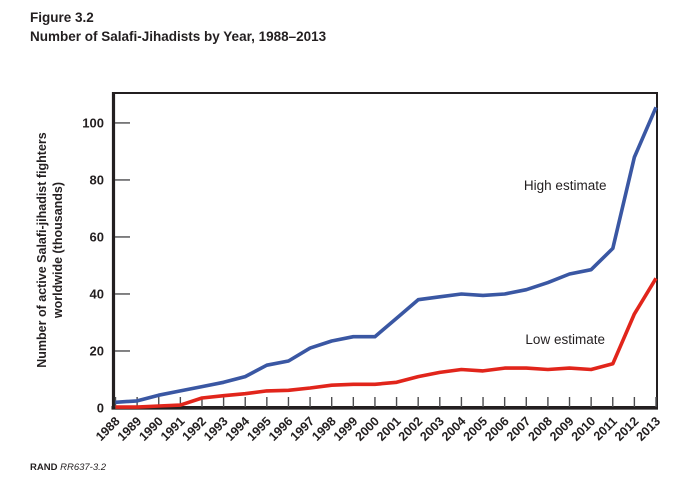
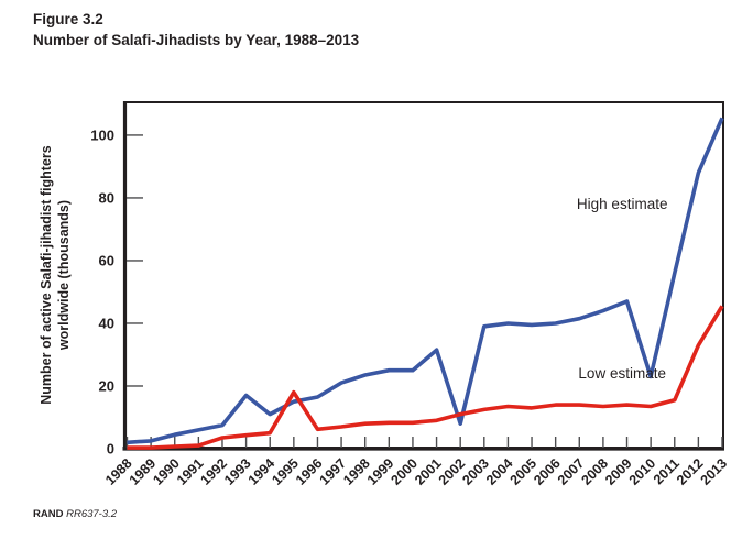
High estimate/1993: 9 -> 17
Low estimate/1995: 6 -> 18
High estimate/2002: 38 -> 8
High estimate/2010: 48 -> 23
